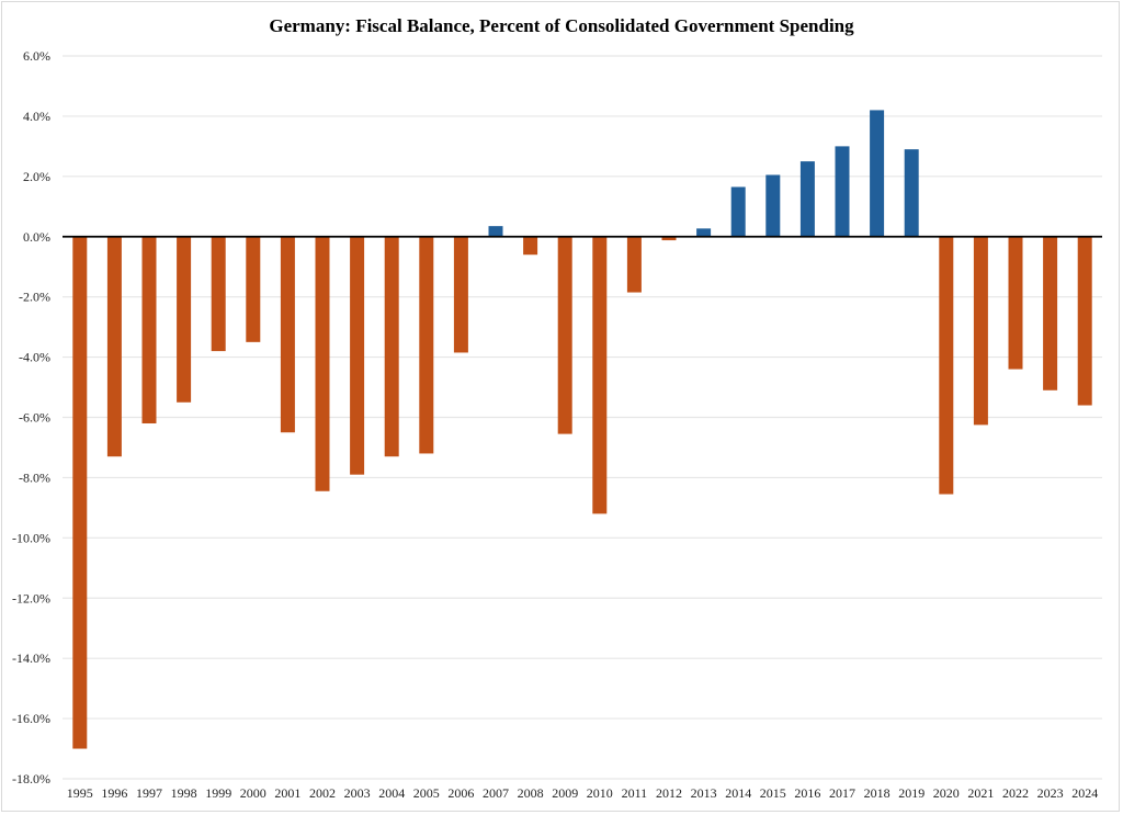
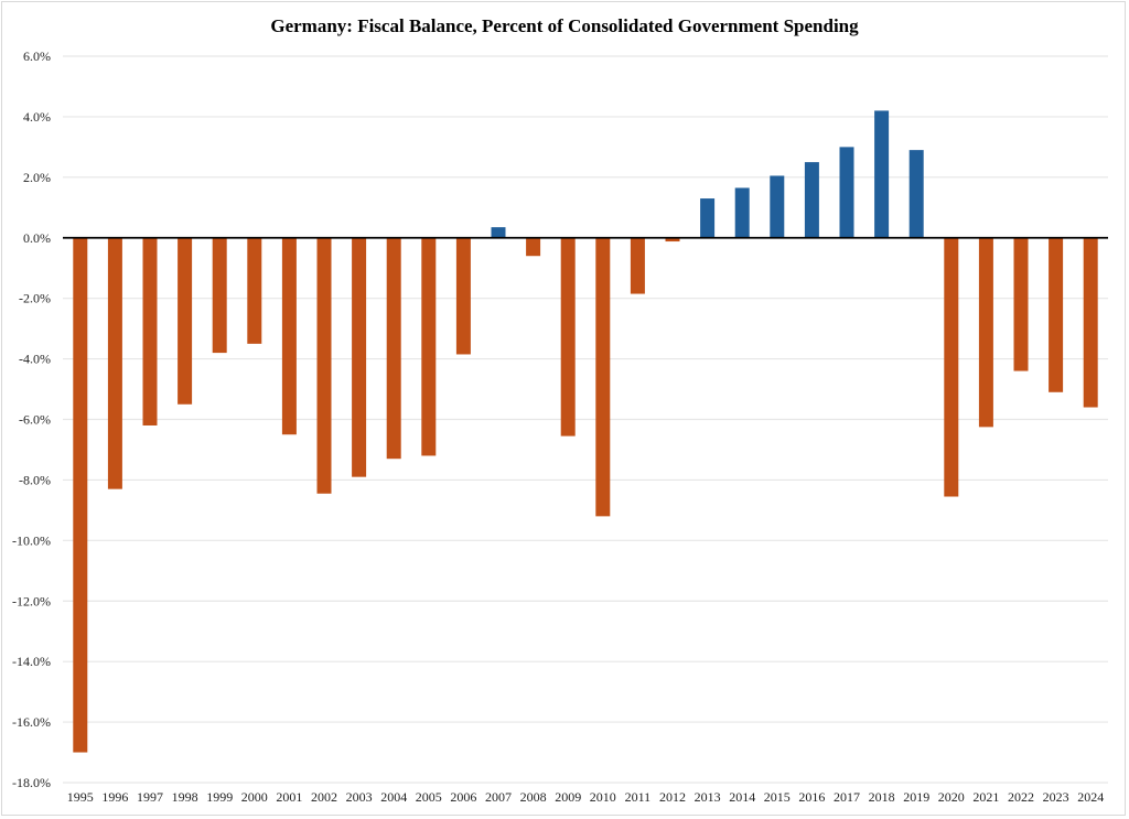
1996: -7.3% -> -8.3%
2013: 0.3% -> 1.3%
